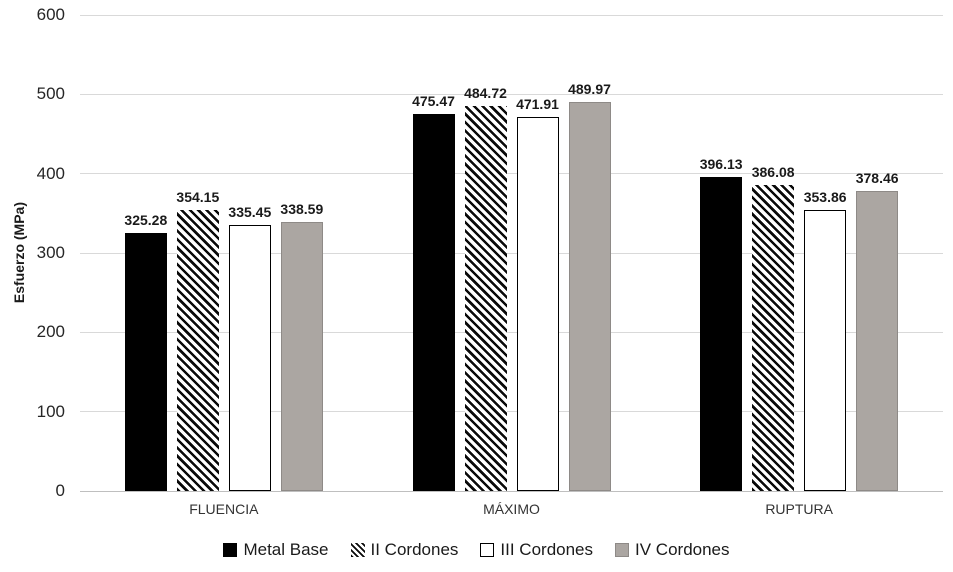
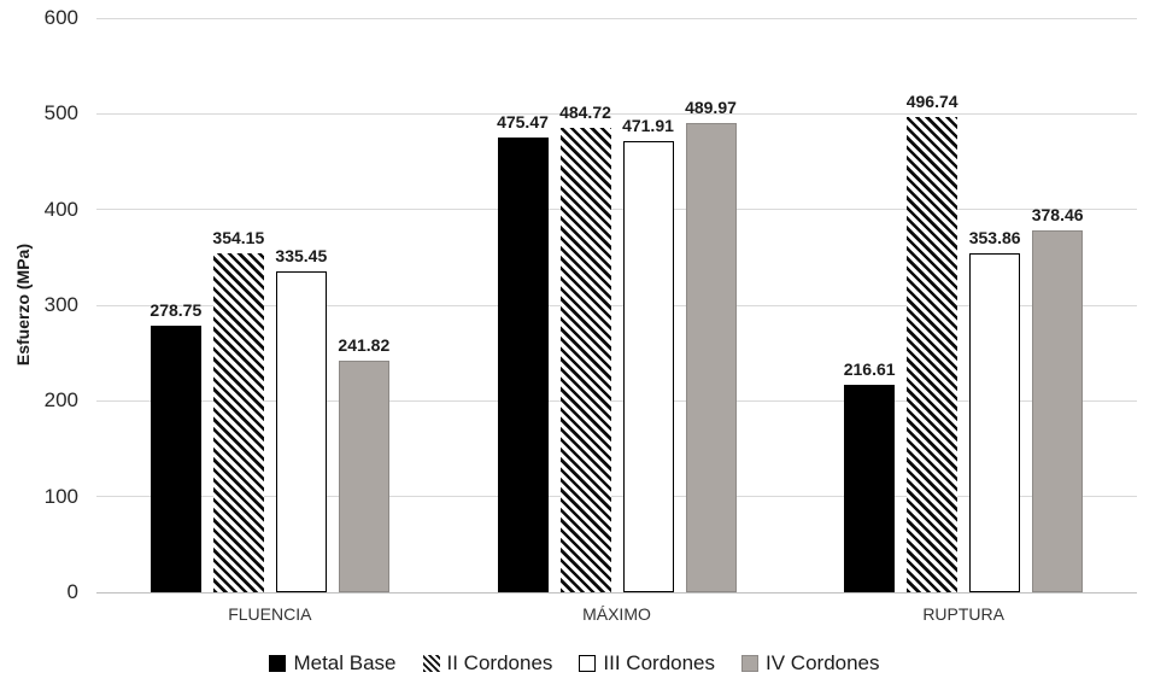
Metal Base/FLUENCIA: 325.28 -> 278.75
IV Cordones/FLUENCIA: 338.59 -> 241.82
Metal Base/RUPTURA: 396.13 -> 216.61
II Cordones/RUPTURA: 386.08 -> 496.74
